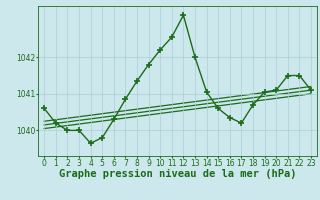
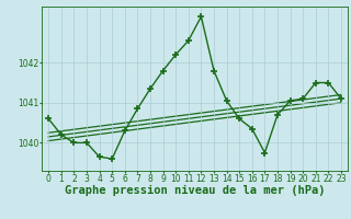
5: 1039.80 -> 1039.60
13: 1042.00 -> 1041.80
17: 1040.20 -> 1039.75
